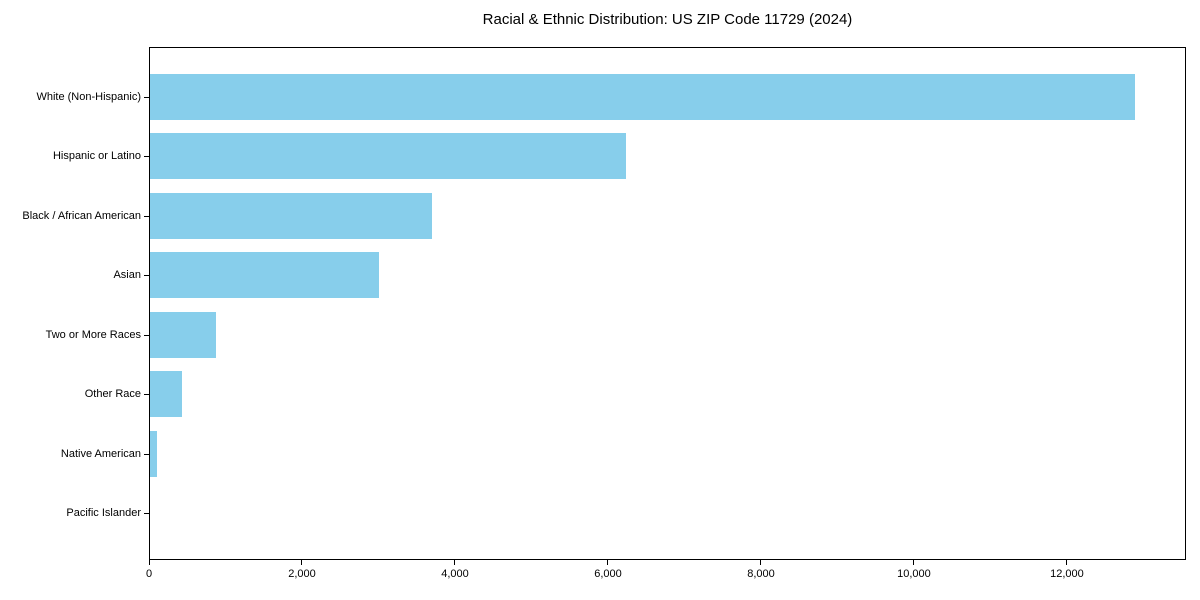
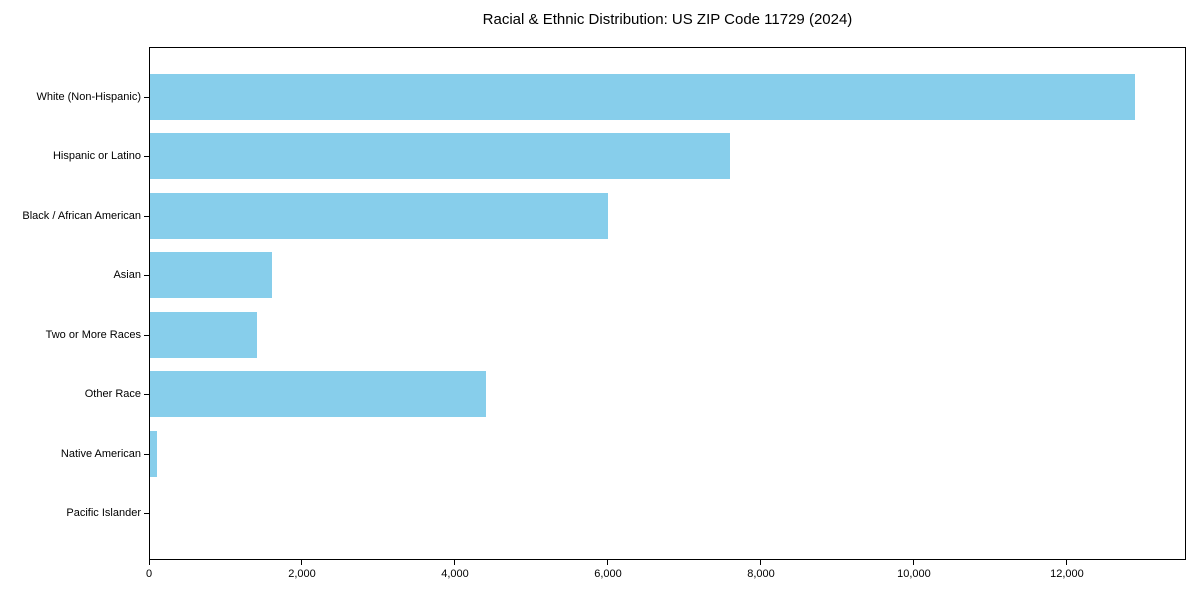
Hispanic or Latino: 6200 -> 7600
Black / African American: 3700 -> 6000
Asian: 3000 -> 1600
Two or More Races: 900 -> 1400
Other Race: 400 -> 4400
